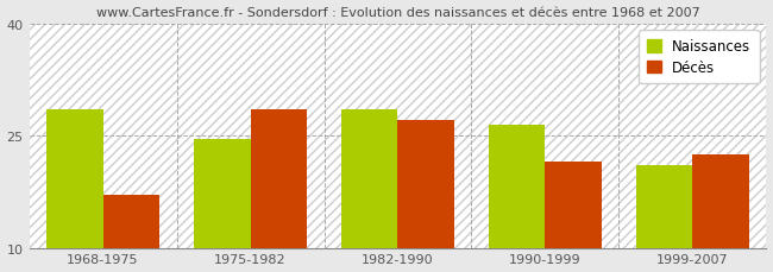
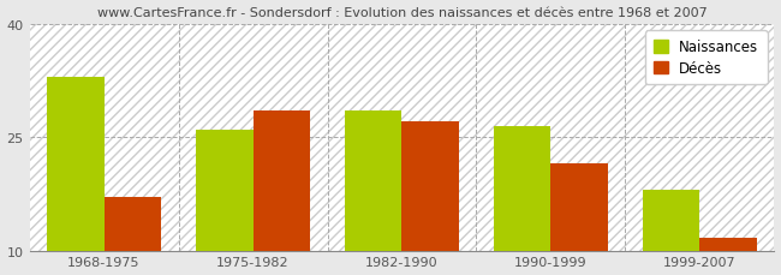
Naissances/1968-1975: 28.5 -> 33.0
Naissances/1975-1982: 24.5 -> 26.0
Naissances/1999-2007: 21.0 -> 18.0
Décès/1999-2007: 22.5 -> 11.6
